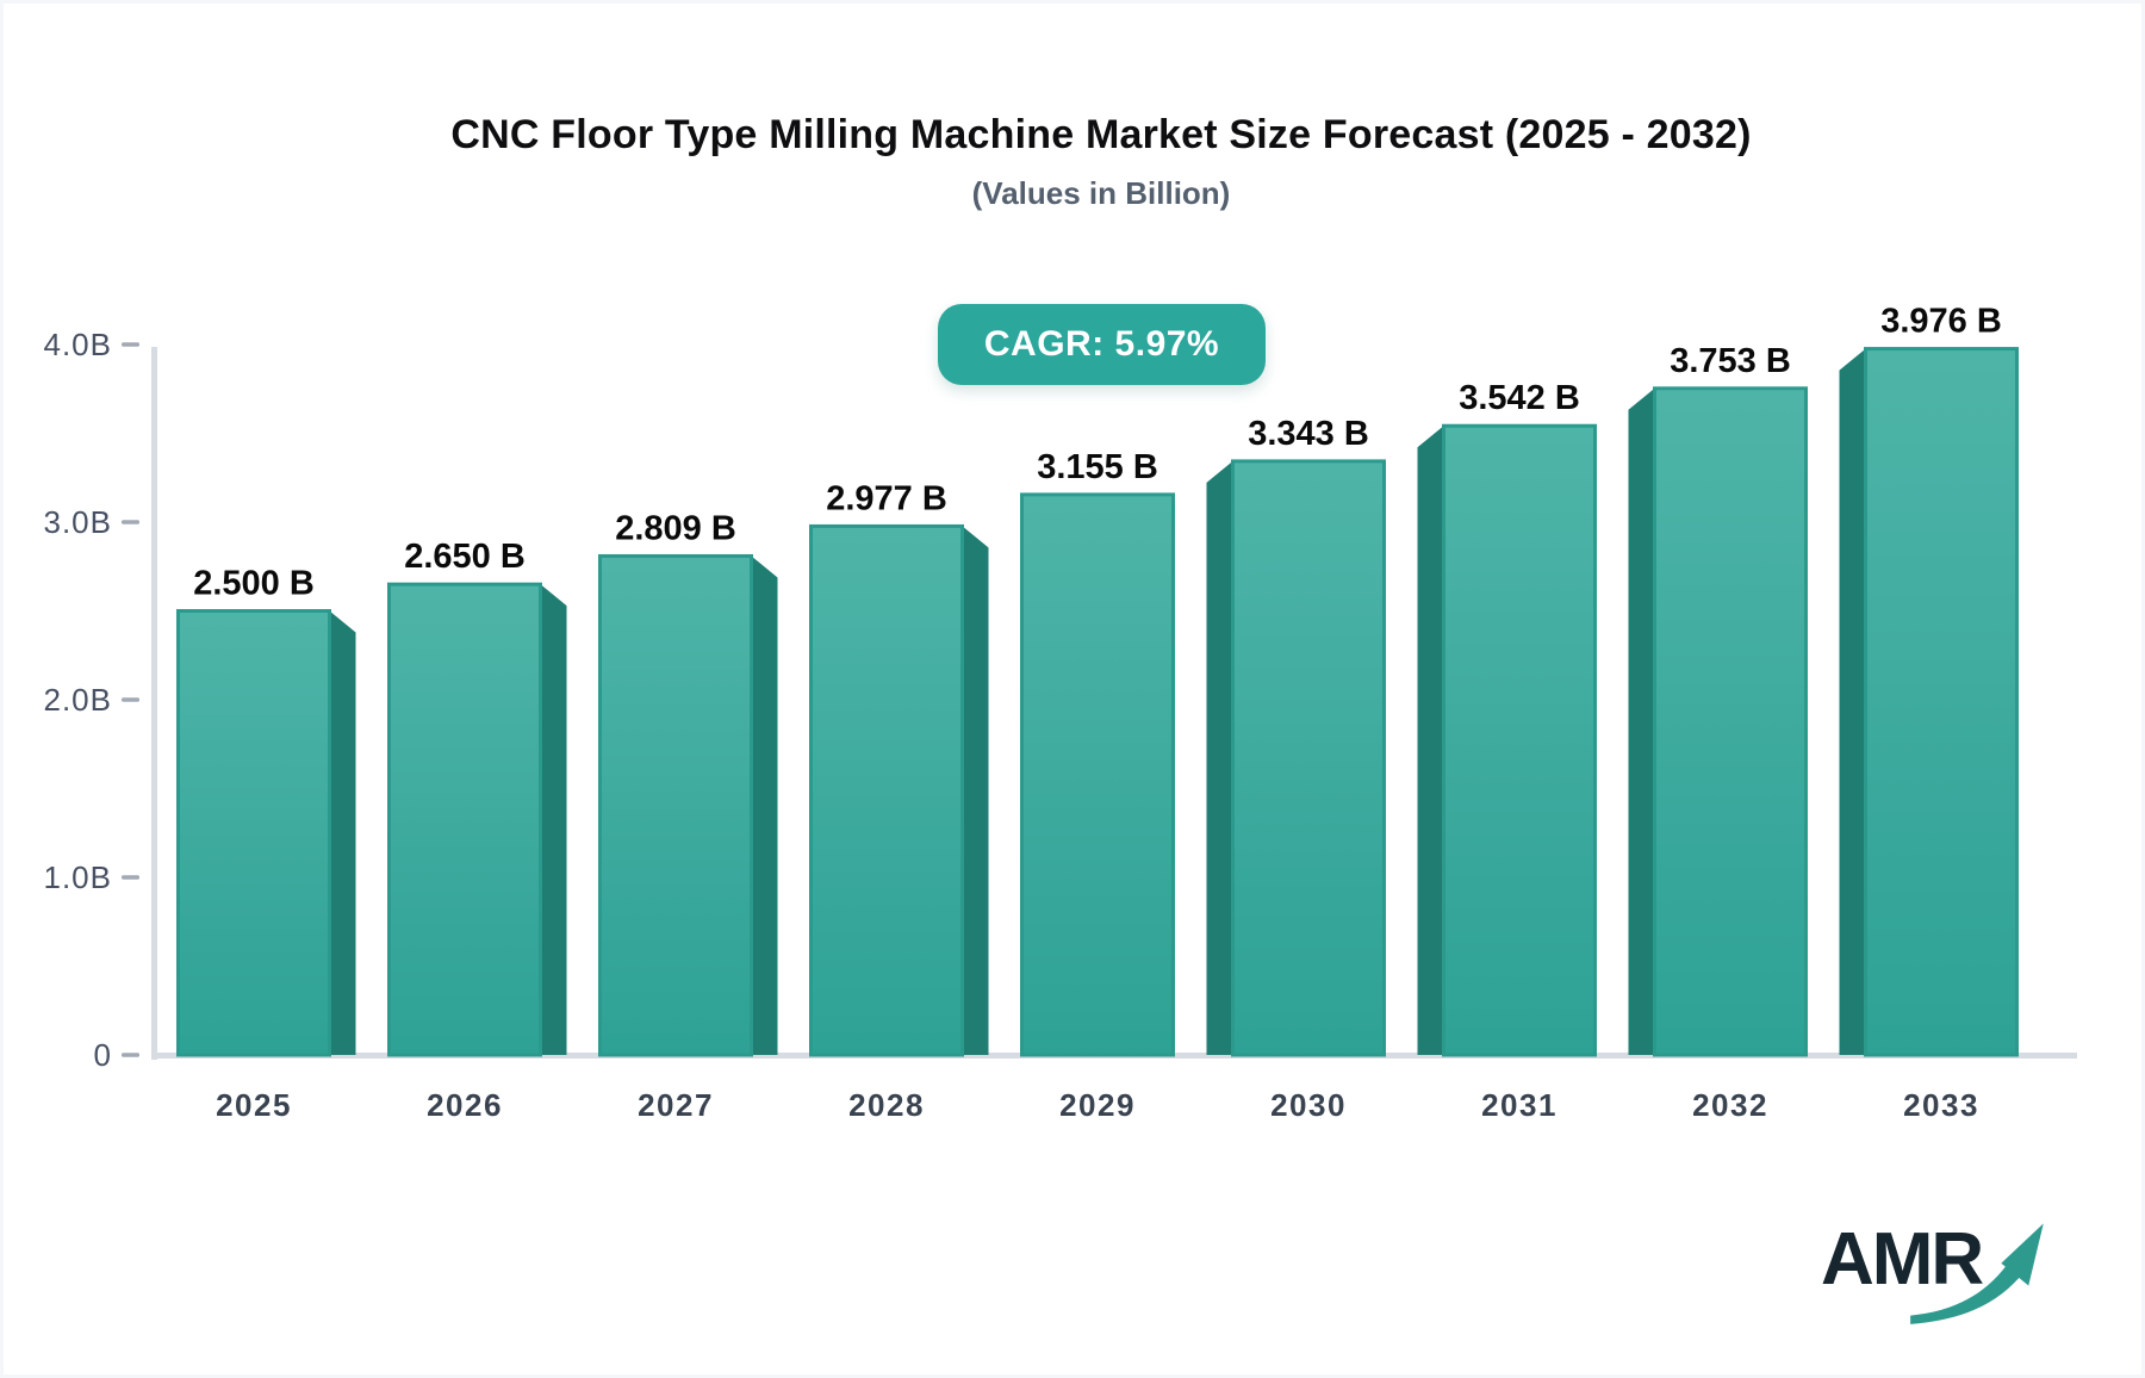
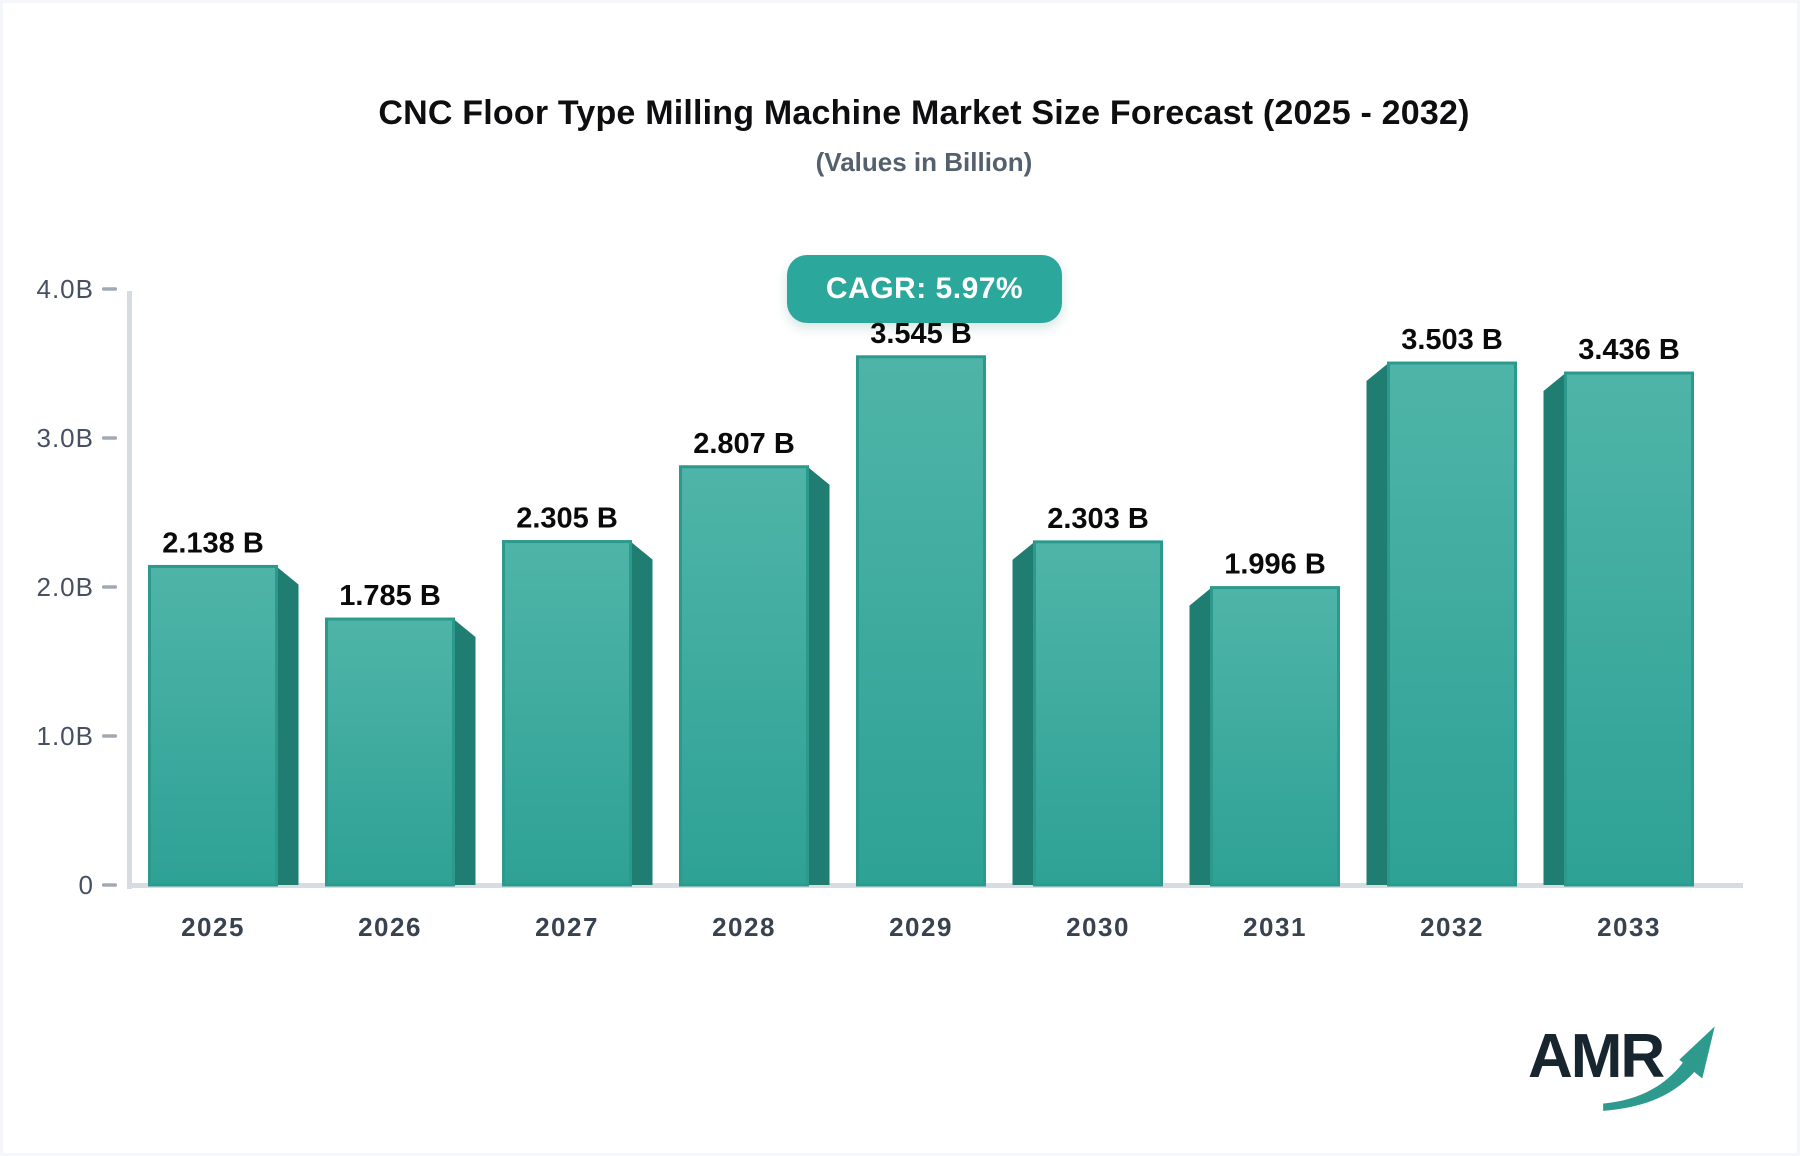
2025: 2.500 -> 2.138
2026: 2.650 -> 1.785
2027: 2.809 -> 2.305
2028: 2.977 -> 2.807
2029: 3.155 -> 3.545
2030: 3.343 -> 2.303
2031: 3.542 -> 1.996
2032: 3.753 -> 3.503
2033: 3.976 -> 3.436
